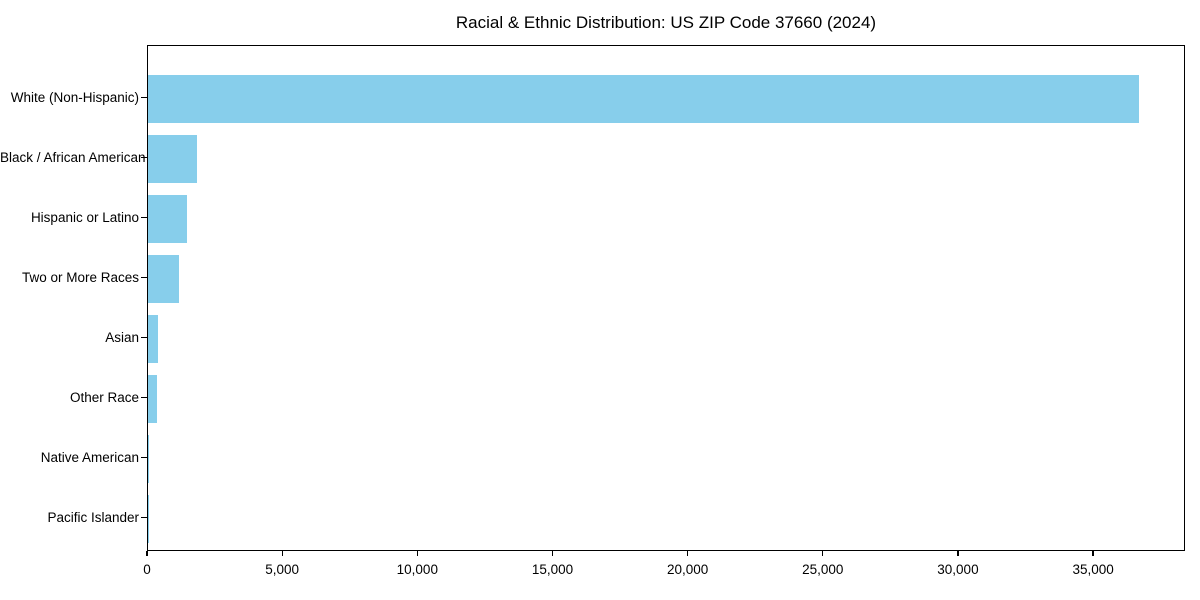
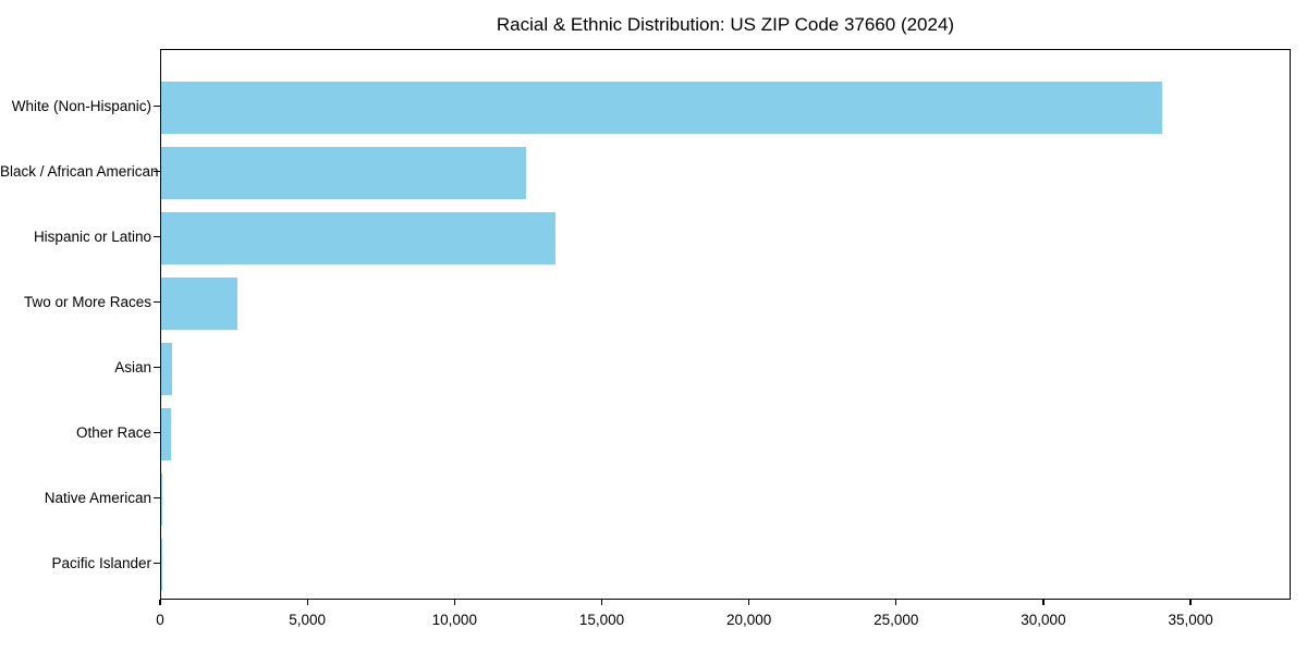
White (Non-Hispanic): 36600 -> 34000
Black / African American: 1800 -> 12400
Hispanic or Latino: 1400 -> 13400
Two or More Races: 1100 -> 2600
